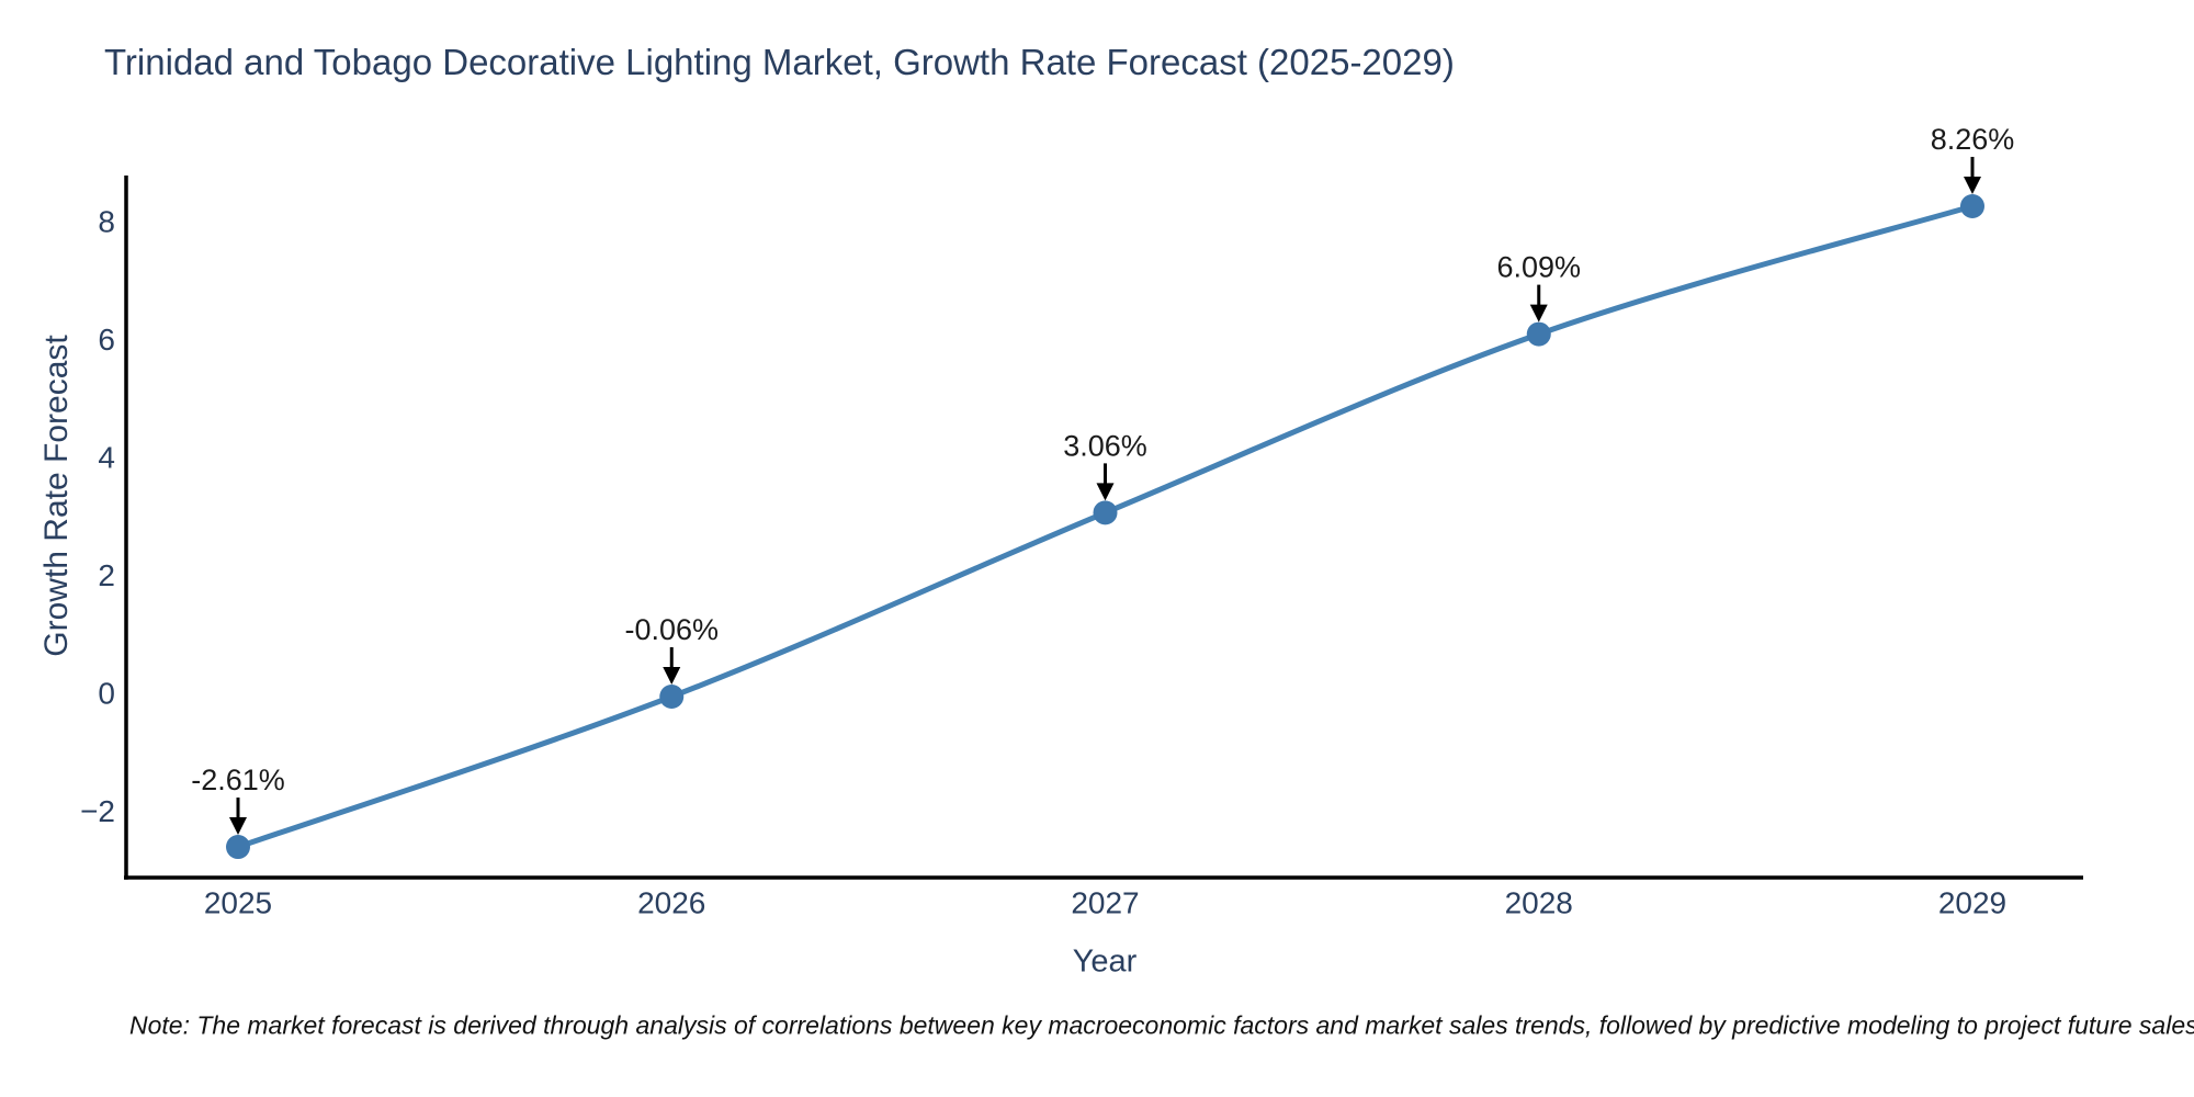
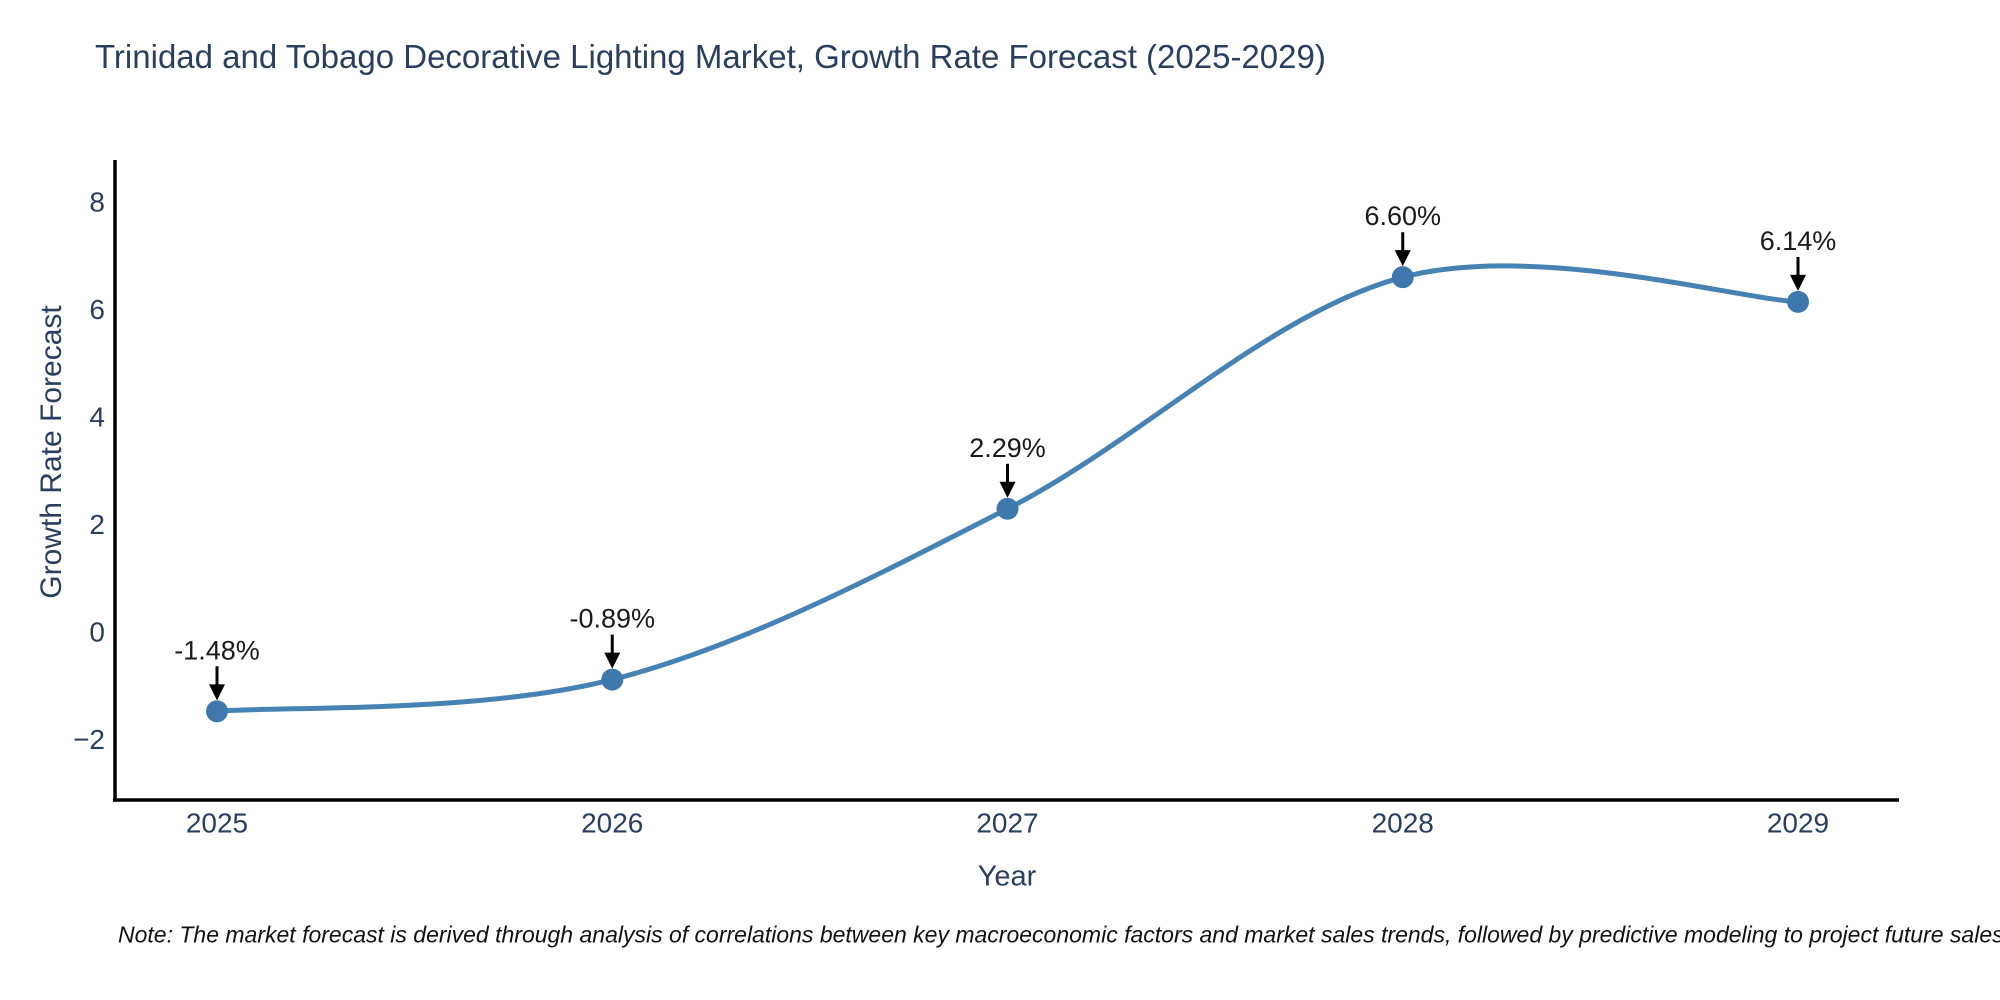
2025: -2.61% -> -1.48%
2026: -0.06% -> -0.89%
2027: 3.06% -> 2.29%
2028: 6.09% -> 6.60%
2029: 8.26% -> 6.14%
